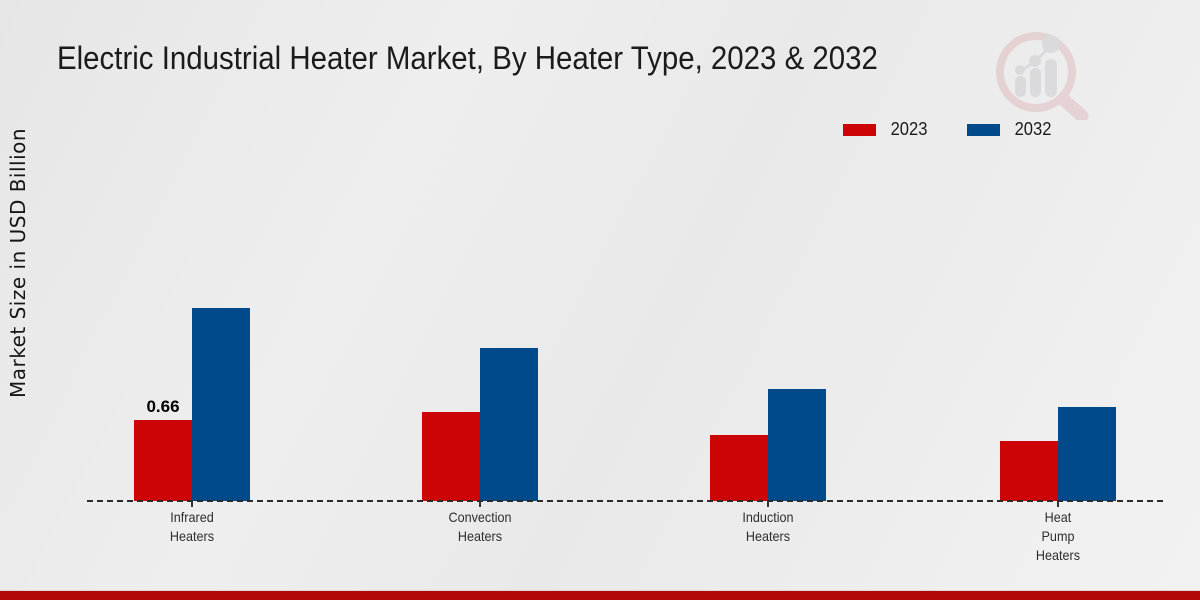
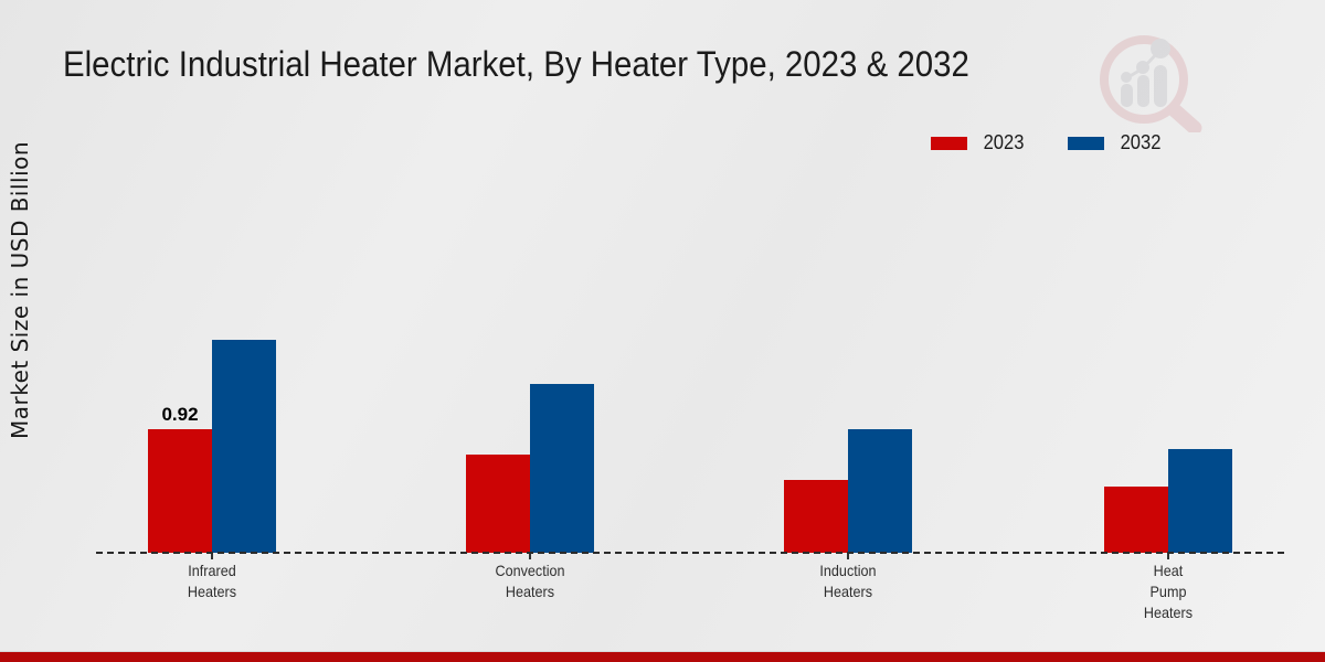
2023/Infrared Heaters: 0.66 -> 0.92
